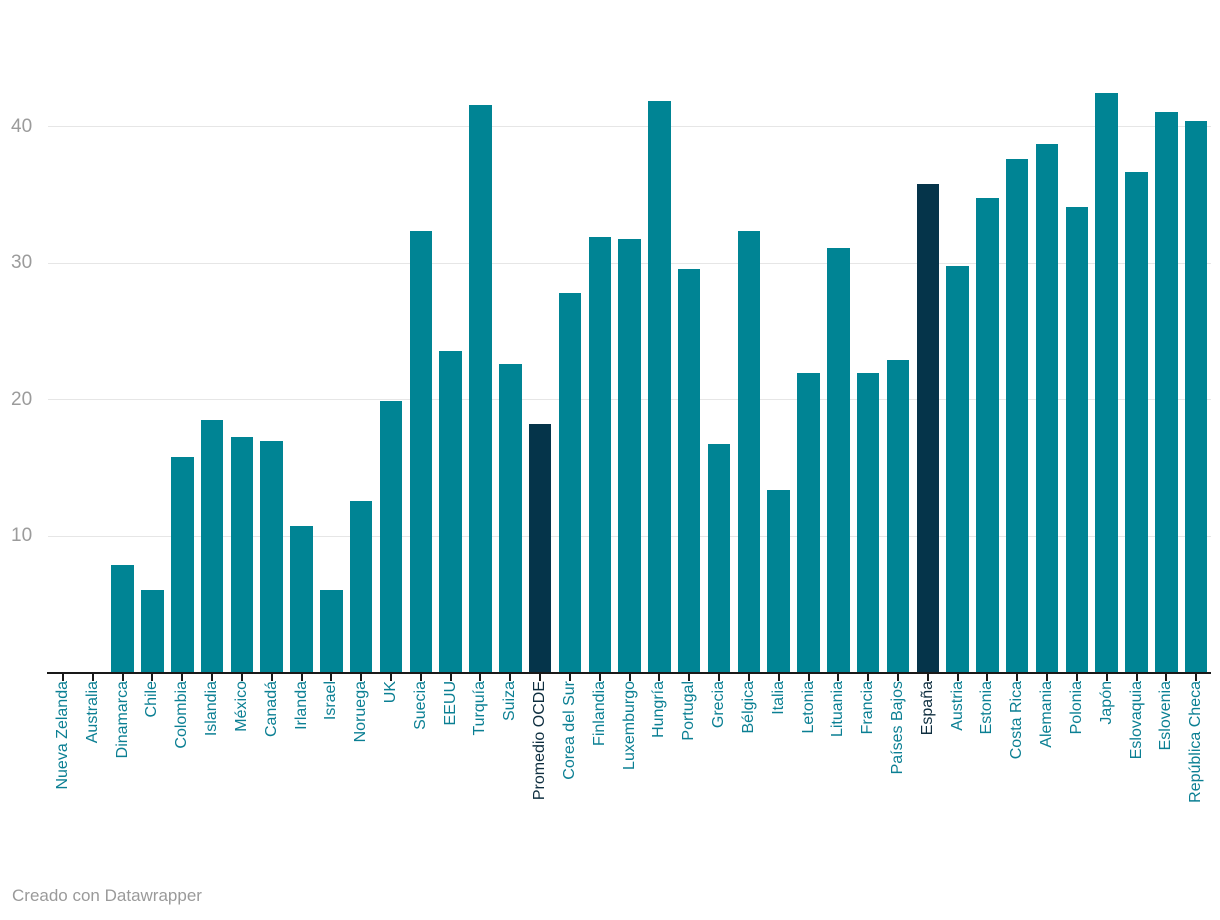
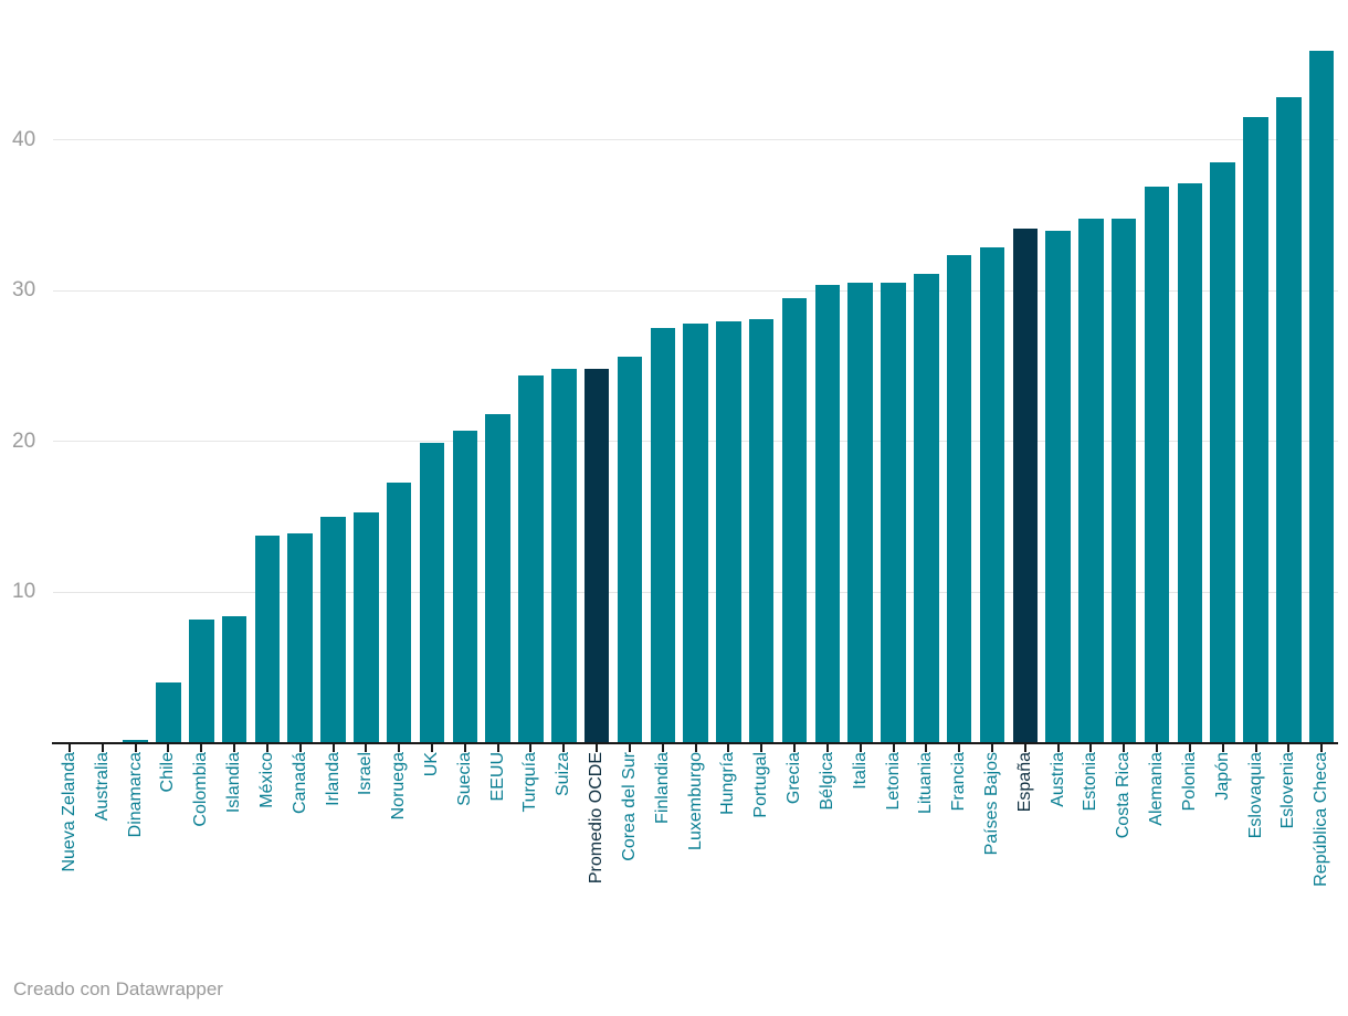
Dinamarca: 7.9 -> 0.2
Chile: 6.1 -> 4.0
Colombia: 15.8 -> 8.2
Islandia: 18.5 -> 8.4
México: 17.3 -> 13.8
Canadá: 17.0 -> 13.9
Irlanda: 10.8 -> 15.0
Israel: 6.1 -> 15.3
Noruega: 12.6 -> 17.3
Suecia: 32.4 -> 20.7
EEUU: 23.6 -> 21.8
Turquía: 41.6 -> 24.4
Suiza: 22.6 -> 24.8
Promedio OCDE: 18.2 -> 24.8
Corea del Sur: 27.8 -> 25.6
Finlandia: 31.9 -> 27.5
Luxemburgo: 31.8 -> 27.8
Hungría: 41.9 -> 28.0
Portugal: 29.6 -> 28.1
Grecia: 16.8 -> 29.5
Bélgica: 32.4 -> 30.4
Italia: 13.4 -> 30.5
Letonia: 22.0 -> 30.5
Francia: 22.0 -> 32.4
Países Bajos: 22.9 -> 32.9
España: 35.8 -> 34.1
Austria: 29.8 -> 34.0
Costa Rica: 37.6 -> 34.8
Alemania: 38.7 -> 36.9
Polonia: 34.1 -> 37.1
Japón: 42.5 -> 38.5
Eslovaquia: 36.7 -> 41.5
Eslovenia: 41.1 -> 42.8
República Checa: 40.4 -> 45.9
